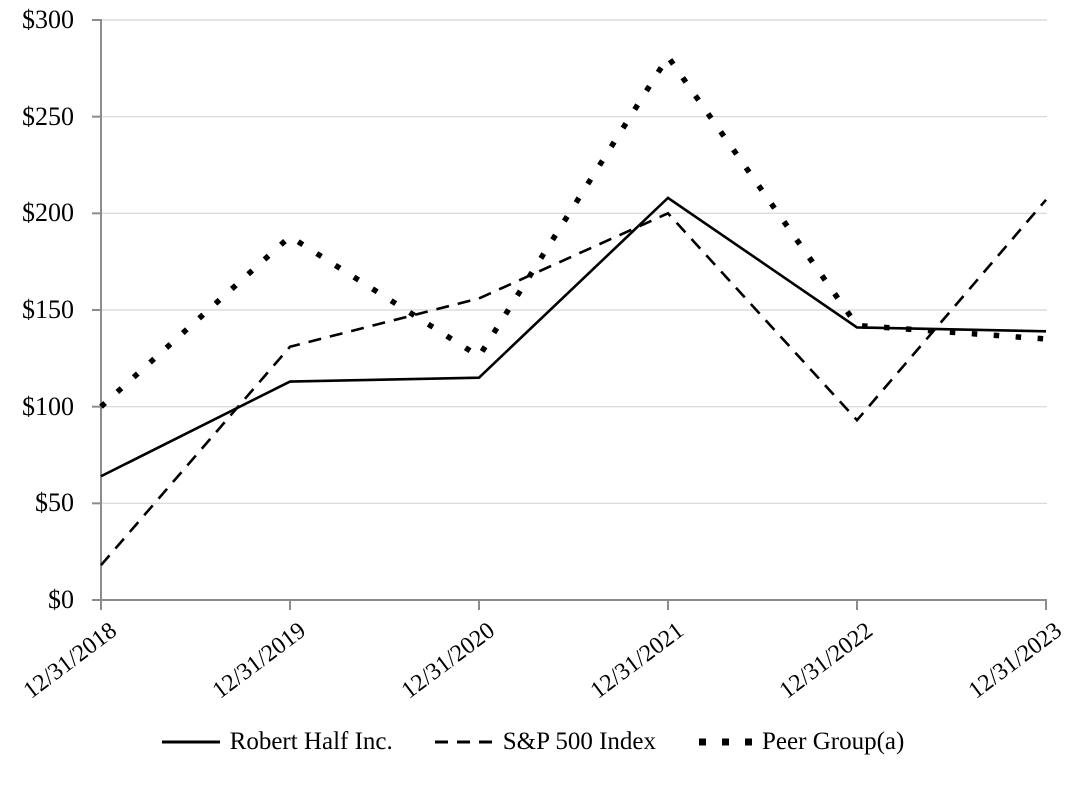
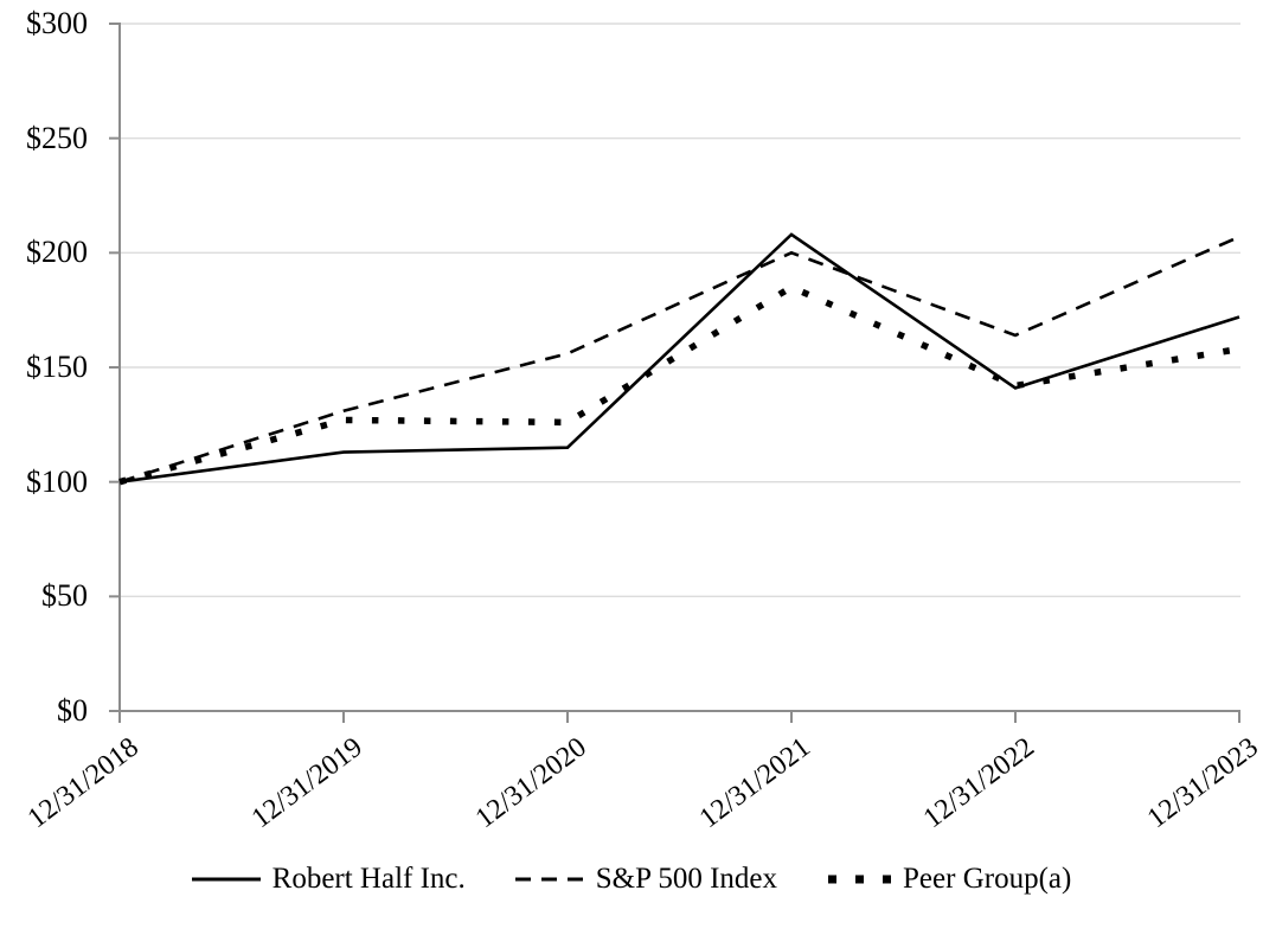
Robert Half Inc./12/31/2018: $64 -> $100
S&P 500 Index/12/31/2018: $18 -> $100
Peer Group(a)/12/31/2019: $188 -> $127
Peer Group(a)/12/31/2021: $281 -> $185
S&P 500 Index/12/31/2022: $93 -> $164
Robert Half Inc./12/31/2023: $139 -> $172
Peer Group(a)/12/31/2023: $135 -> $158
